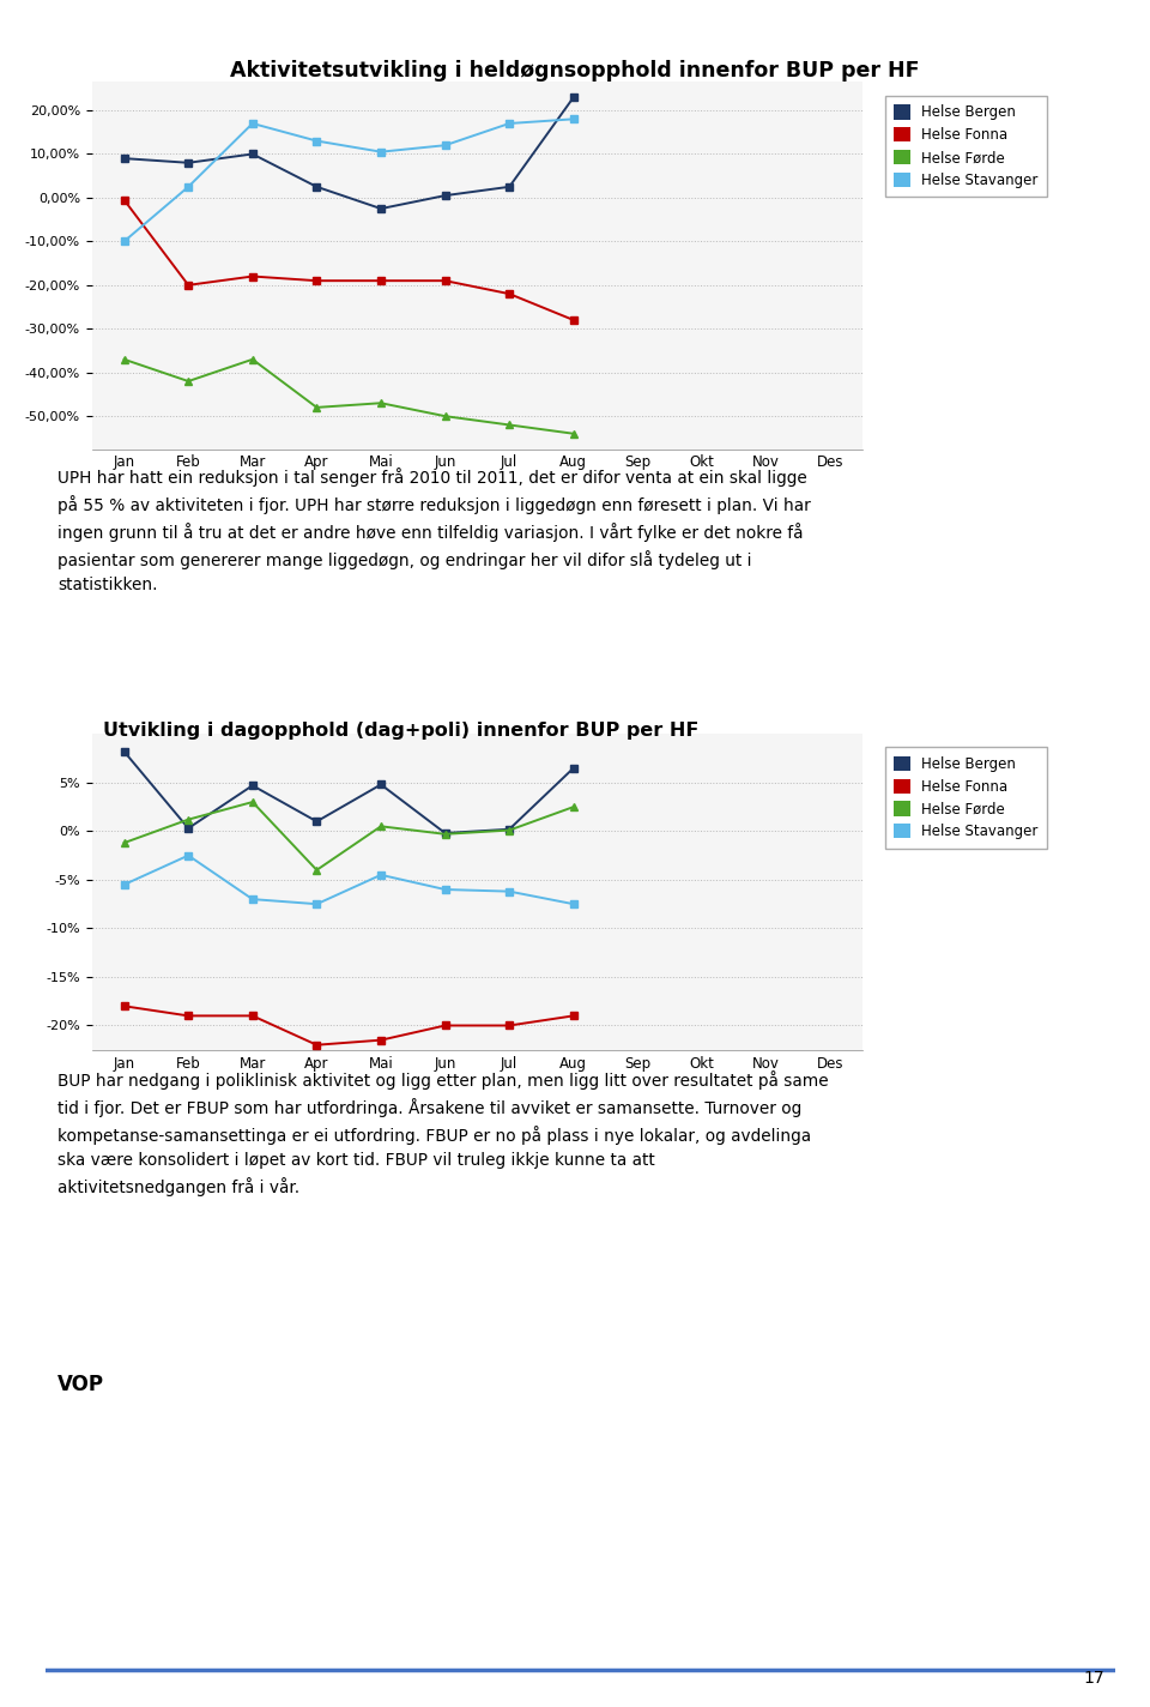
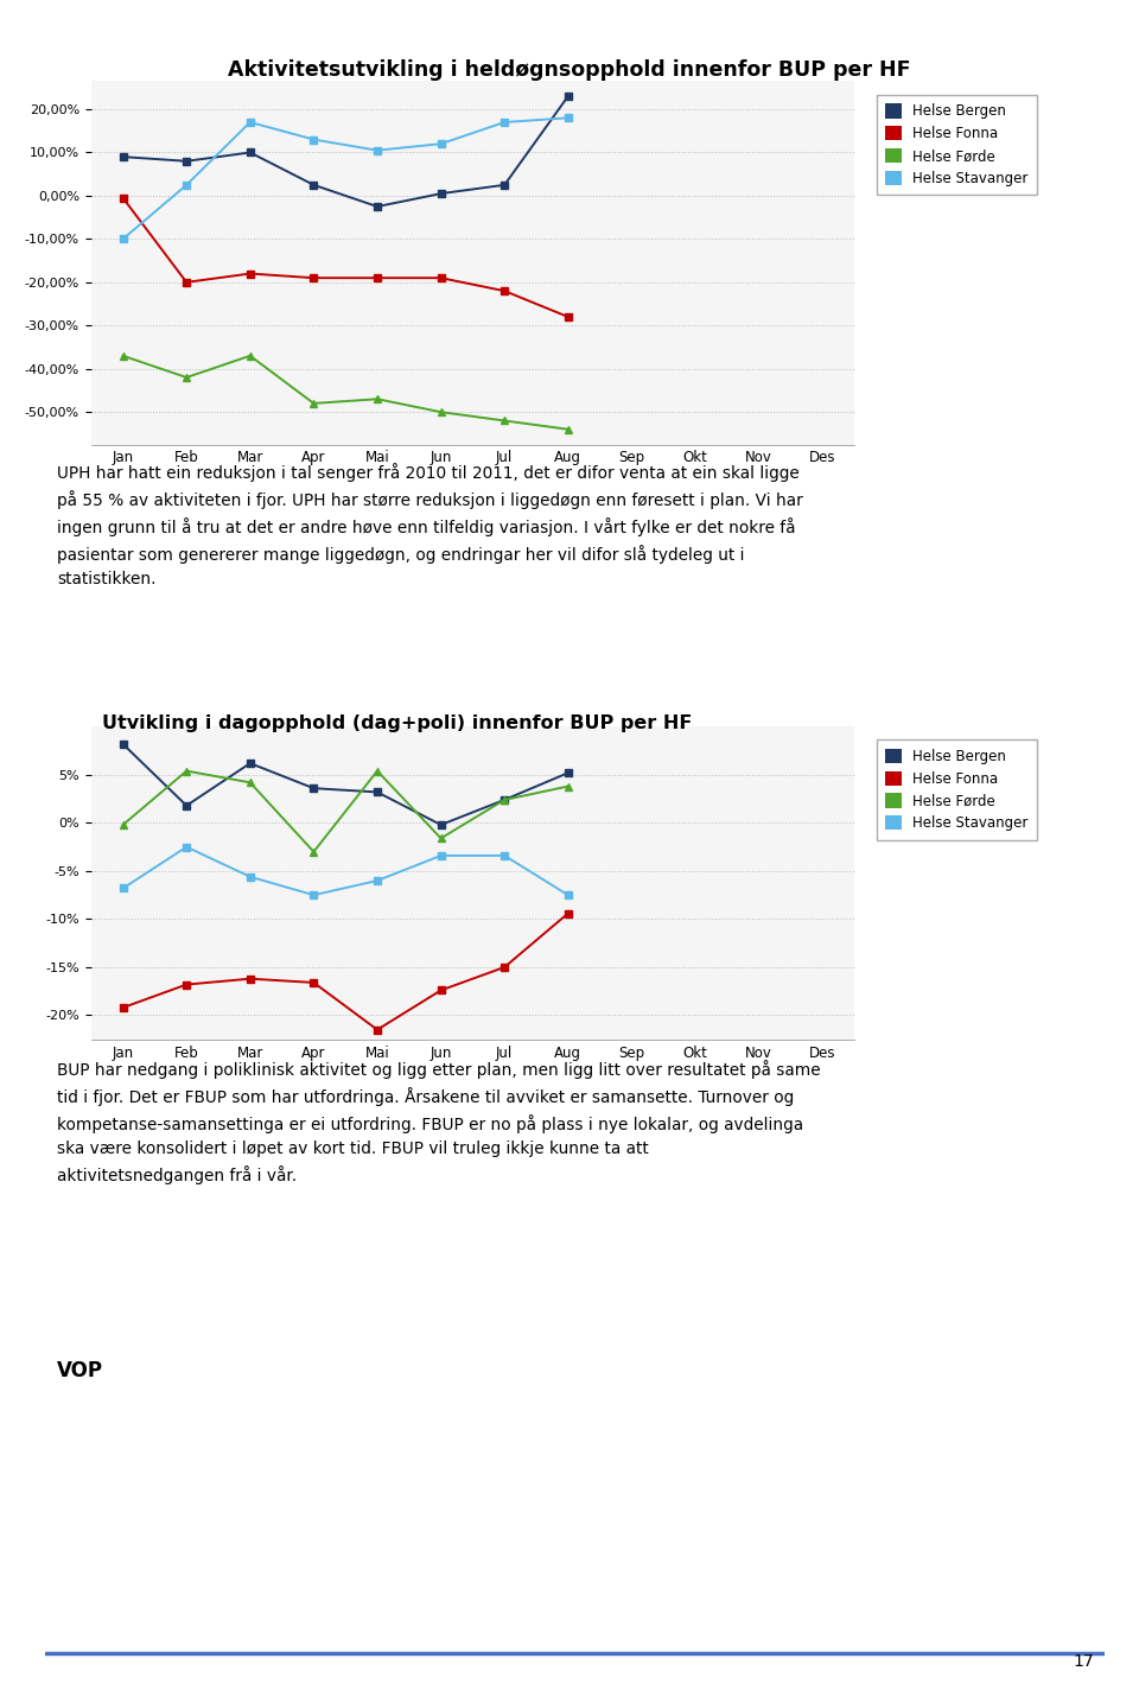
Helse Fonna/Jan: -18.0% -> -19.2%
Helse Førde/Jan: -1.2% -> -0.2%
Helse Stavanger/Jan: -5.5% -> -6.8%
Helse Bergen/Feb: 0.3% -> 1.8%
Helse Fonna/Feb: -19.0% -> -16.8%
Helse Førde/Feb: 1.2% -> 5.4%
Helse Bergen/Mar: 4.7% -> 6.2%
Helse Fonna/Mar: -19.0% -> -16.2%
Helse Førde/Mar: 3.0% -> 4.2%
Helse Stavanger/Mar: -7.0% -> -5.6%
Helse Bergen/Apr: 1.0% -> 3.6%
Helse Fonna/Apr: -22.0% -> -16.6%
Helse Førde/Apr: -4.0% -> -3.0%
Helse Bergen/Mai: 4.8% -> 3.2%
Helse Førde/Mai: 0.5% -> 5.4%
Helse Stavanger/Mai: -4.5% -> -6.0%
Helse Fonna/Jun: -20.0% -> -17.4%
Helse Førde/Jun: -0.3% -> -1.6%
Helse Stavanger/Jun: -6.0% -> -3.4%
Helse Bergen/Jul: 0.2% -> 2.4%
Helse Fonna/Jul: -20.0% -> -15.0%
Helse Førde/Jul: 0.1% -> 2.4%
Helse Stavanger/Jul: -6.2% -> -3.4%
Helse Bergen/Aug: 6.5% -> 5.2%
Helse Fonna/Aug: -19.0% -> -9.4%
Helse Førde/Aug: 2.5% -> 3.8%
